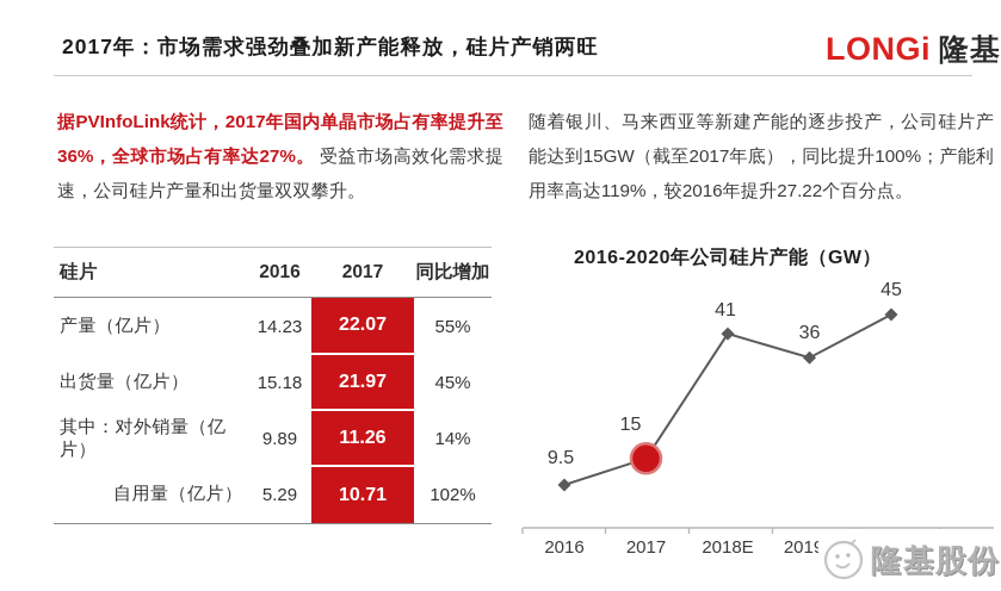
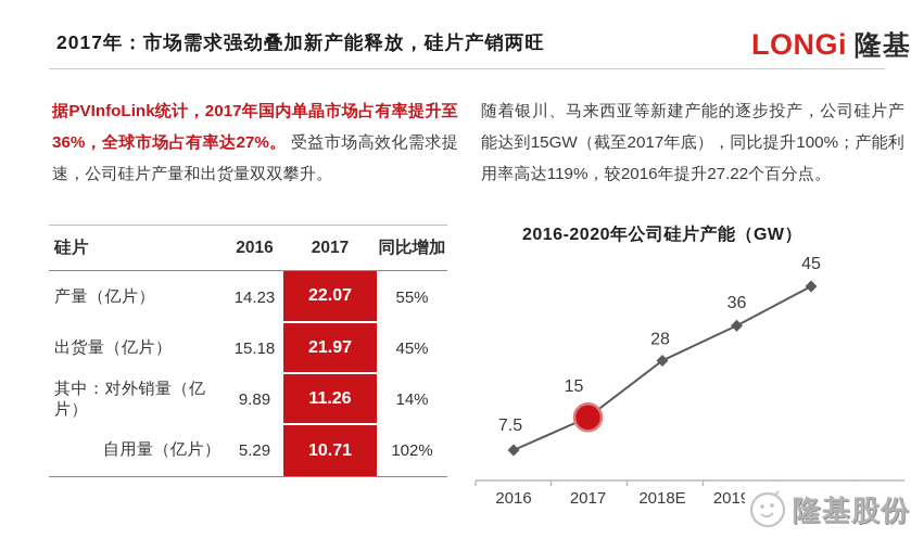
2016: 9.5 -> 7.5
2018E: 41 -> 28
